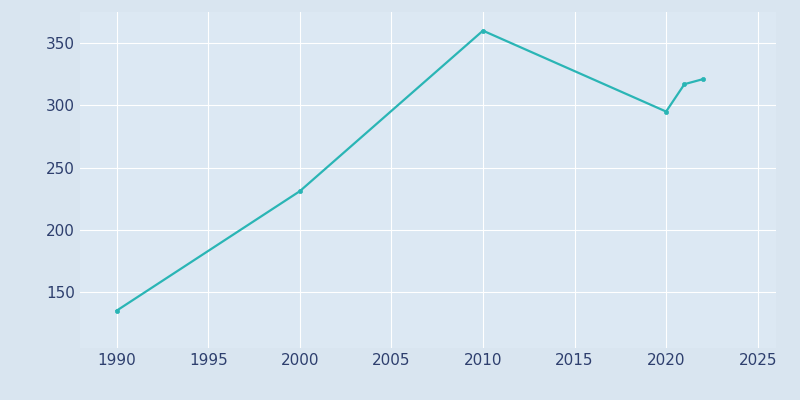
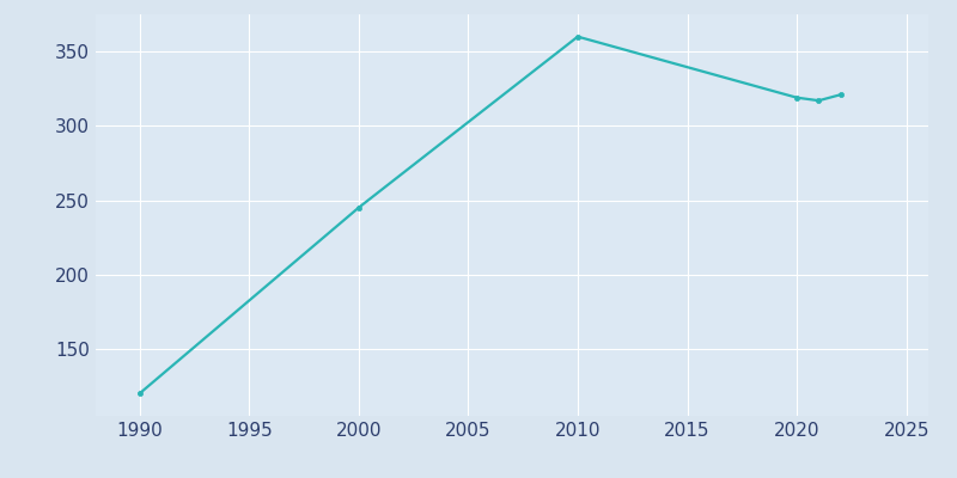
1990: 135 -> 120
2000: 231 -> 245
2020: 295 -> 319
